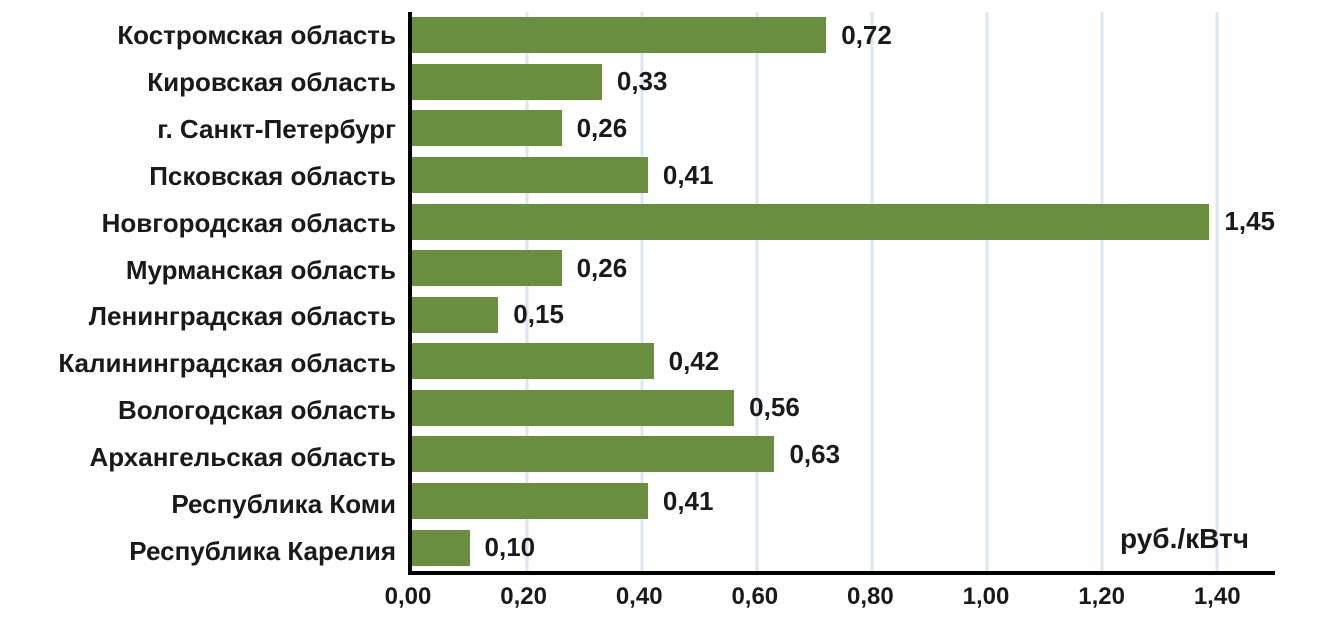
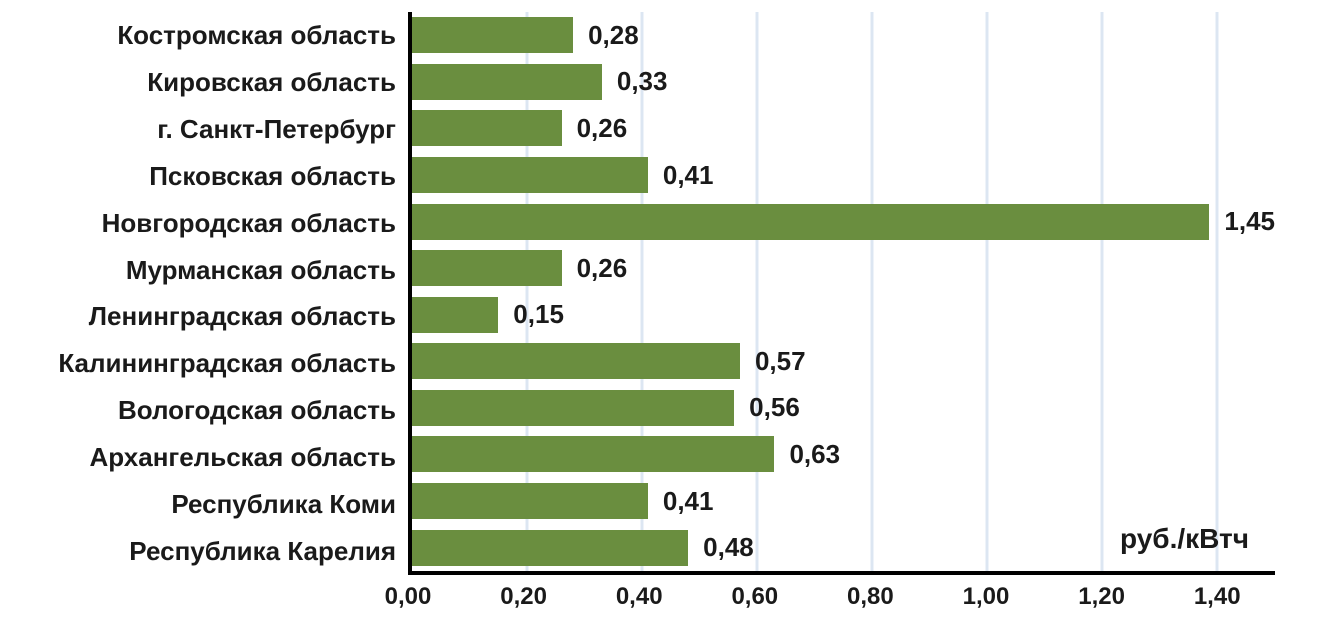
Костромская область: 0,72 -> 0,28
Калининградская область: 0,42 -> 0,57
Республика Карелия: 0,10 -> 0,48
